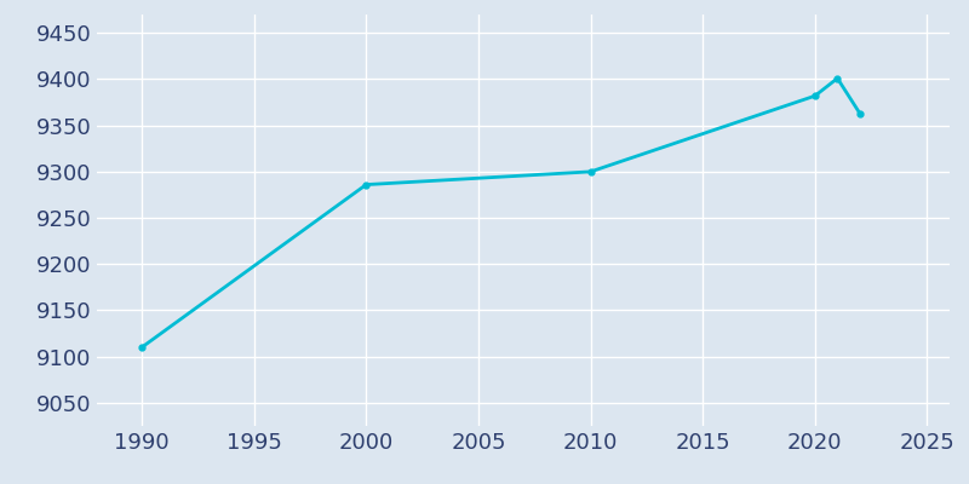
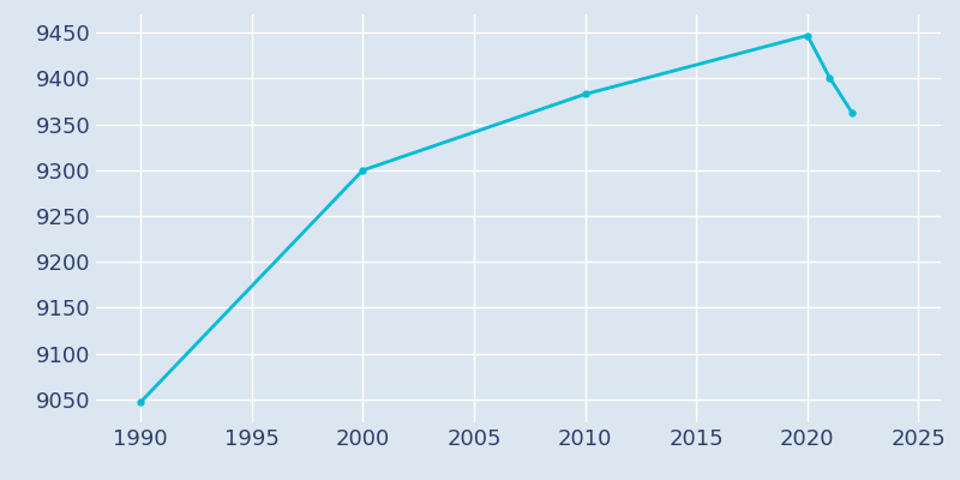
1990: 9110 -> 9047
2000: 9286 -> 9300
2010: 9300 -> 9383
2020: 9382 -> 9447
